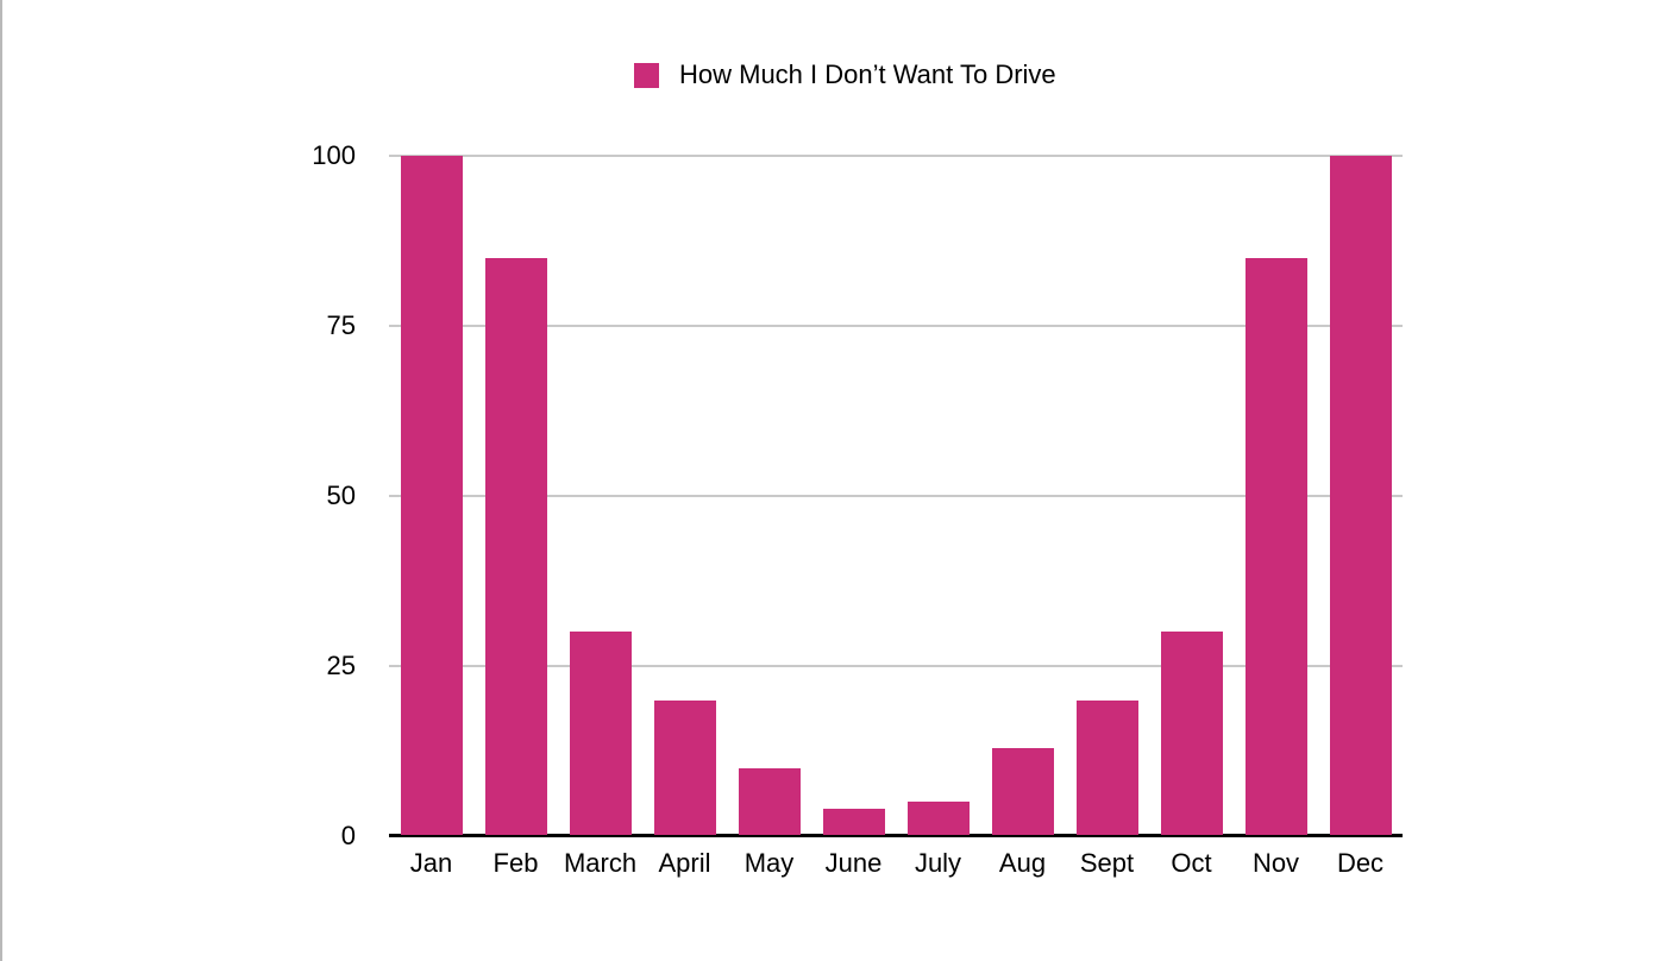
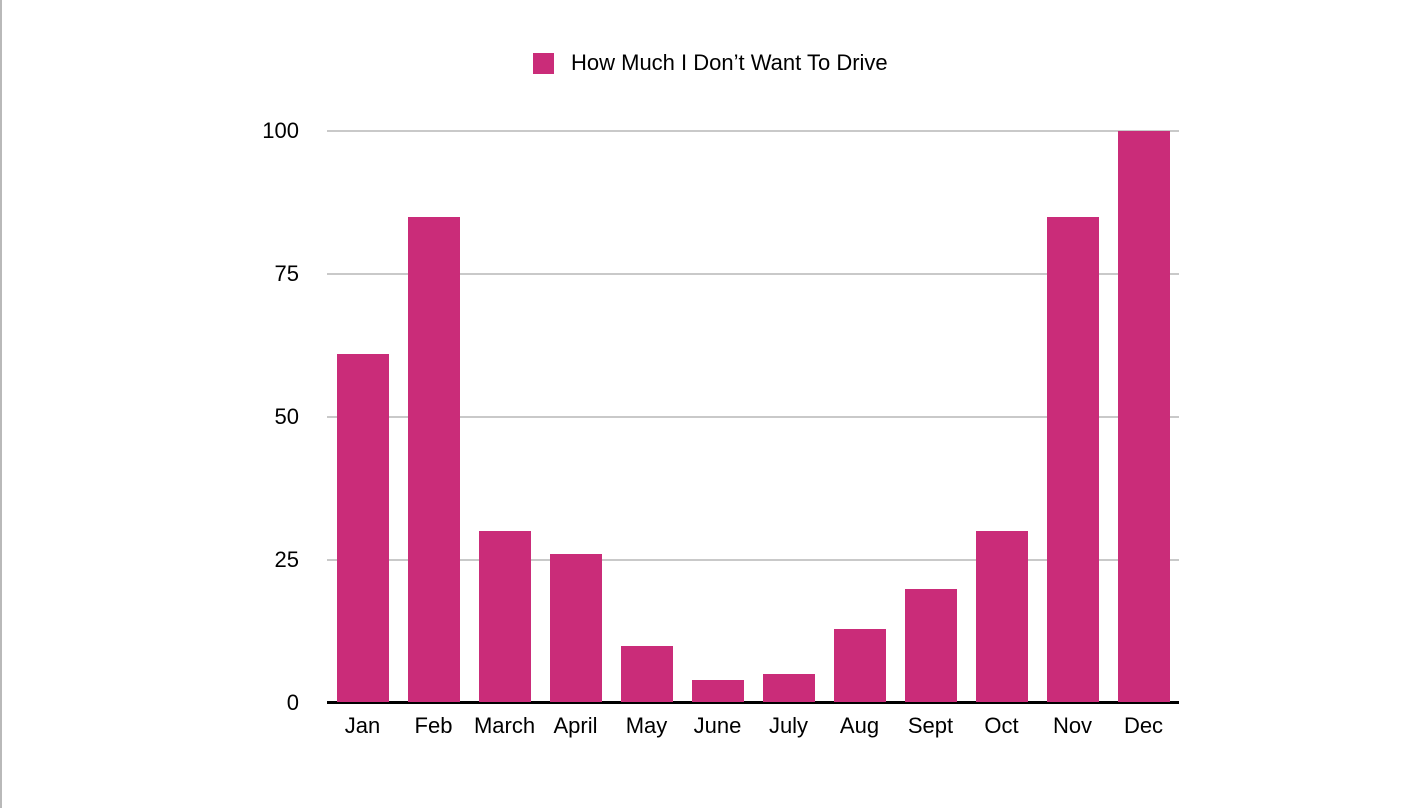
Jan: 100 -> 61
April: 20 -> 26
